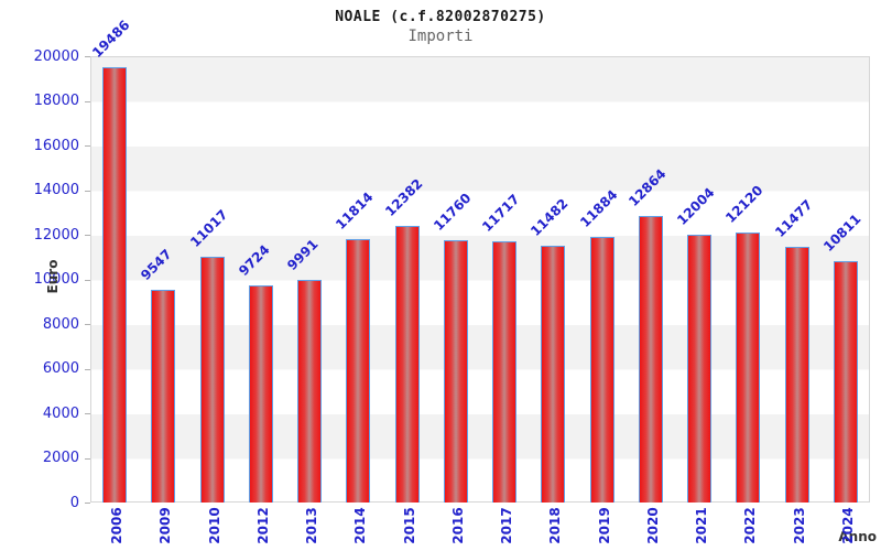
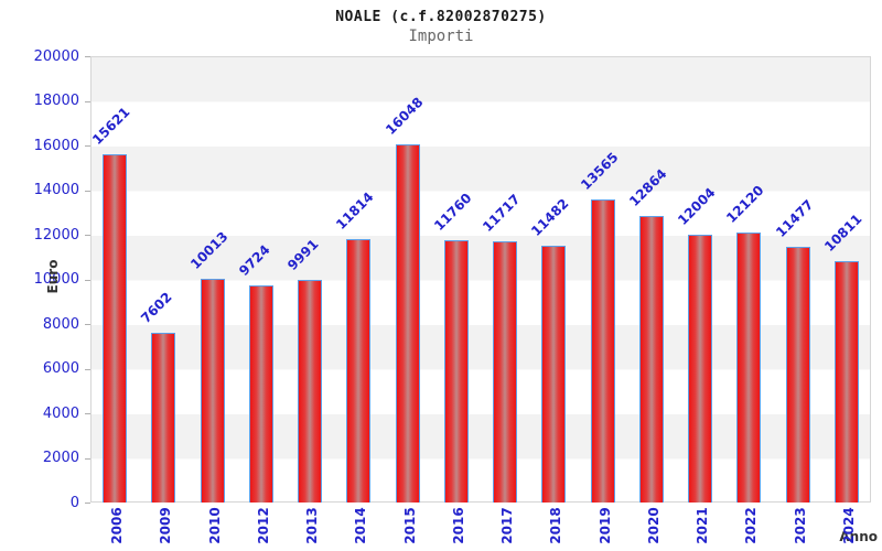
2006: 19486 -> 15621
2009: 9547 -> 7602
2010: 11017 -> 10013
2015: 12382 -> 16048
2019: 11884 -> 13565
